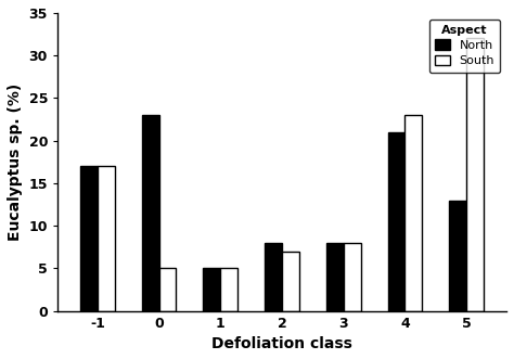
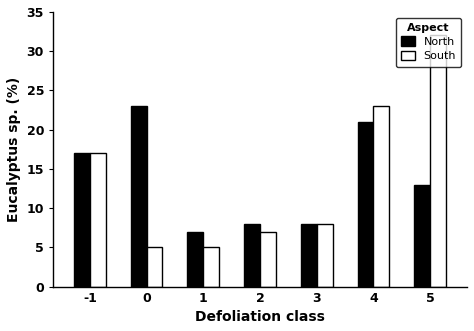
North/1: 5 -> 7
